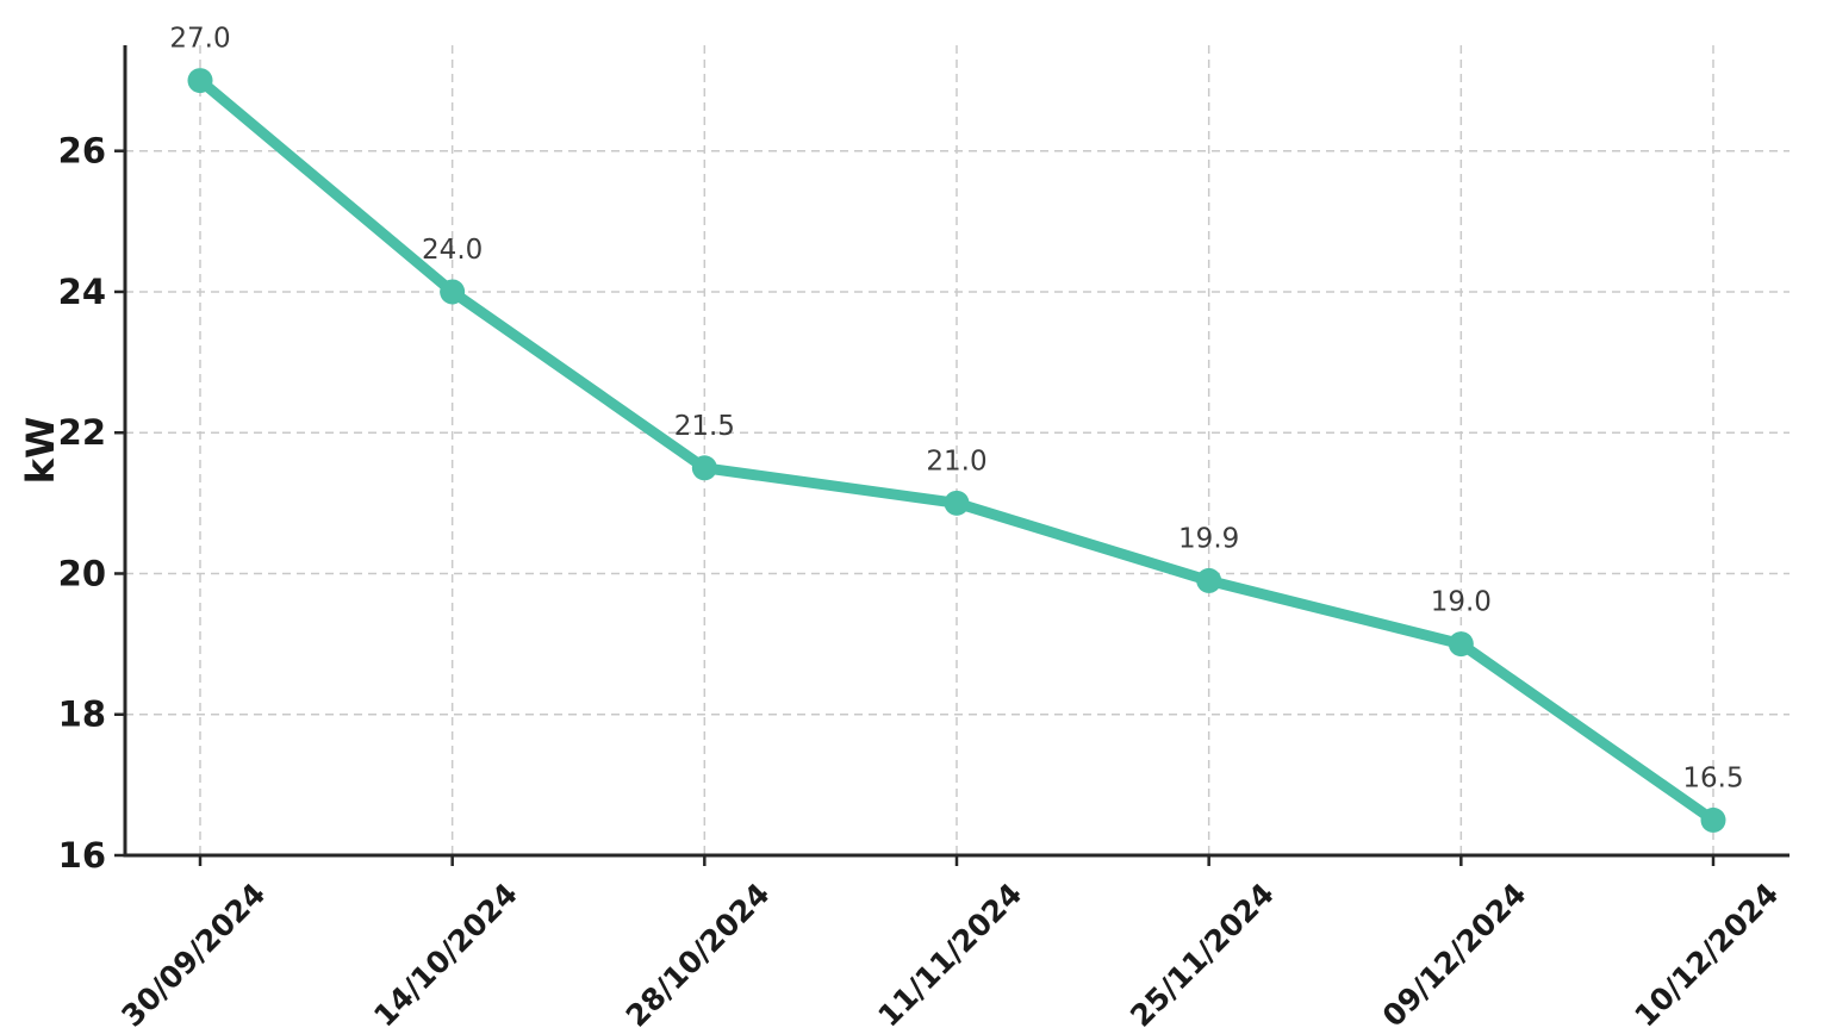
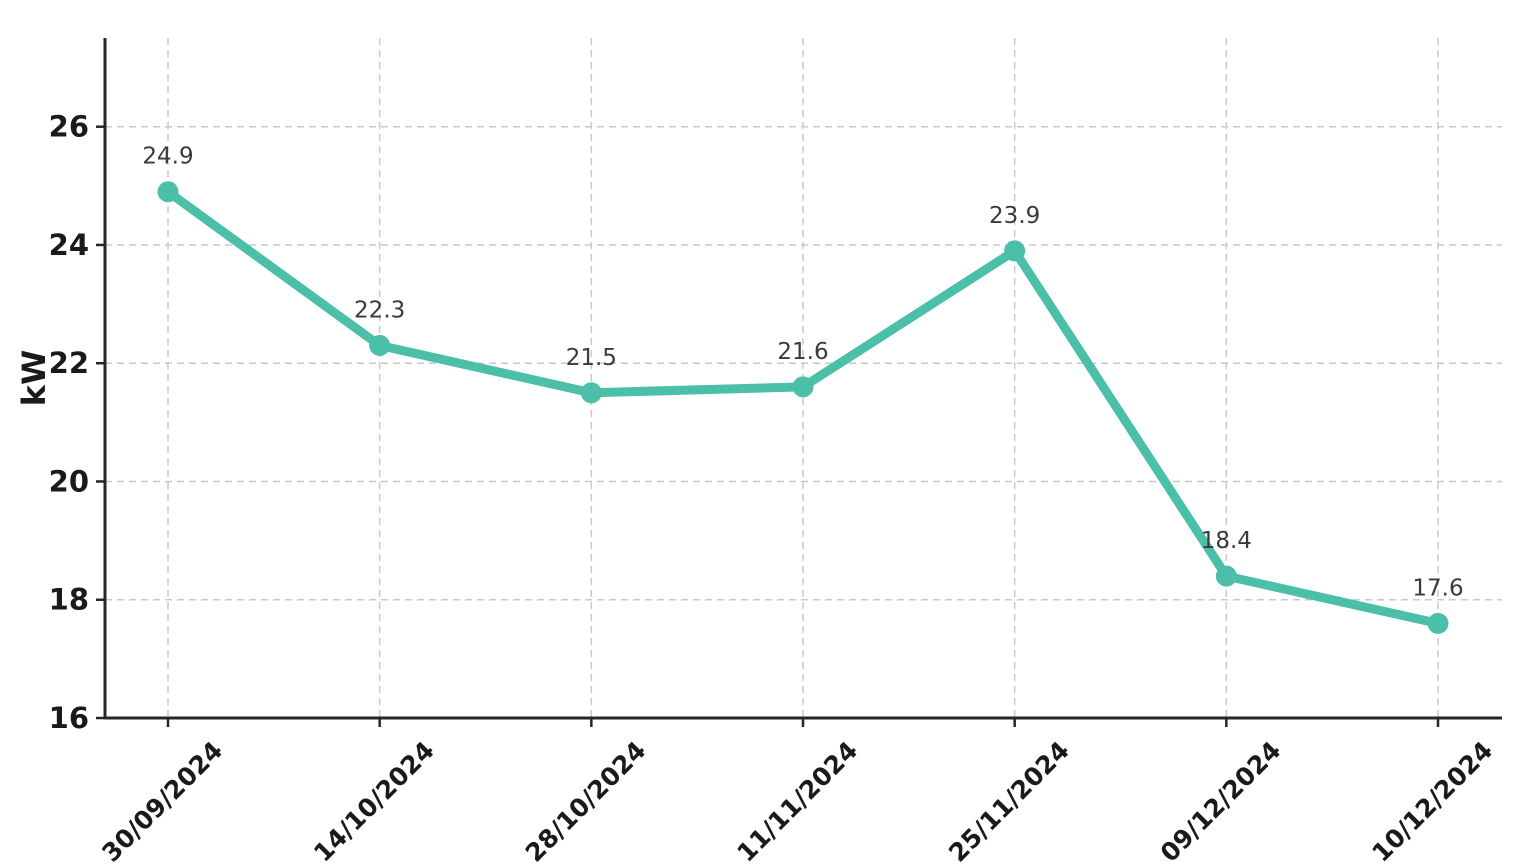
30/09/2024: 27.0 -> 24.9
14/10/2024: 24.0 -> 22.3
11/11/2024: 21.0 -> 21.6
25/11/2024: 19.9 -> 23.9
09/12/2024: 19.0 -> 18.4
10/12/2024: 16.5 -> 17.6
